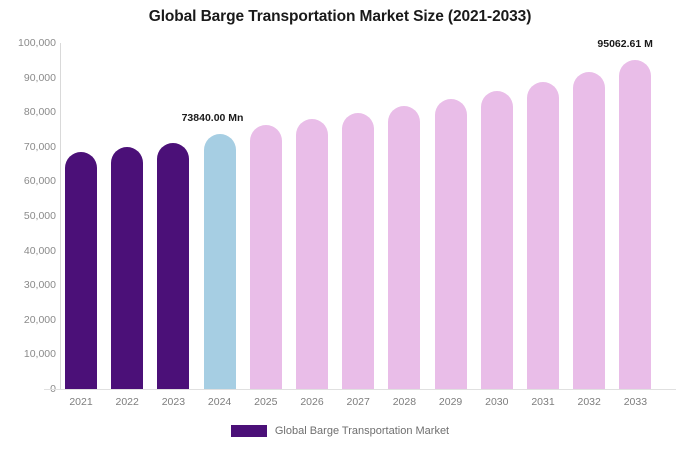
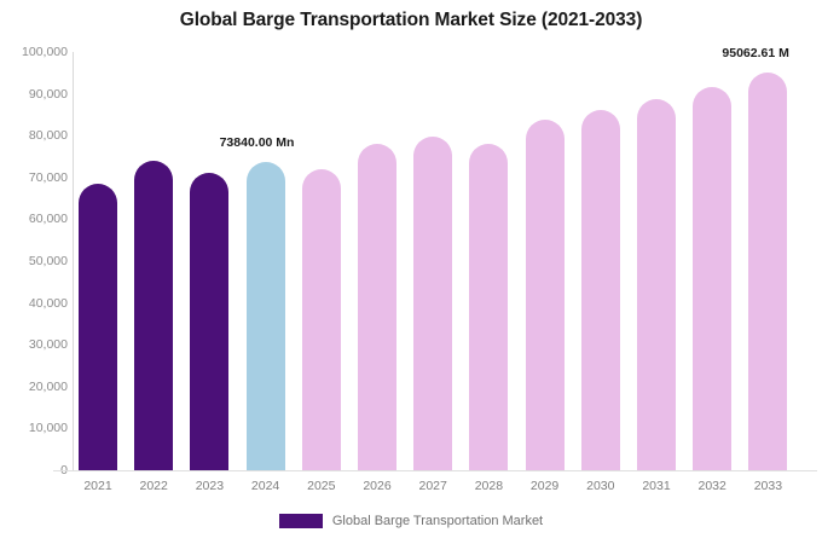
2022: 70000 -> 74000
2025: 76000 -> 72000
2028: 82000 -> 78000
